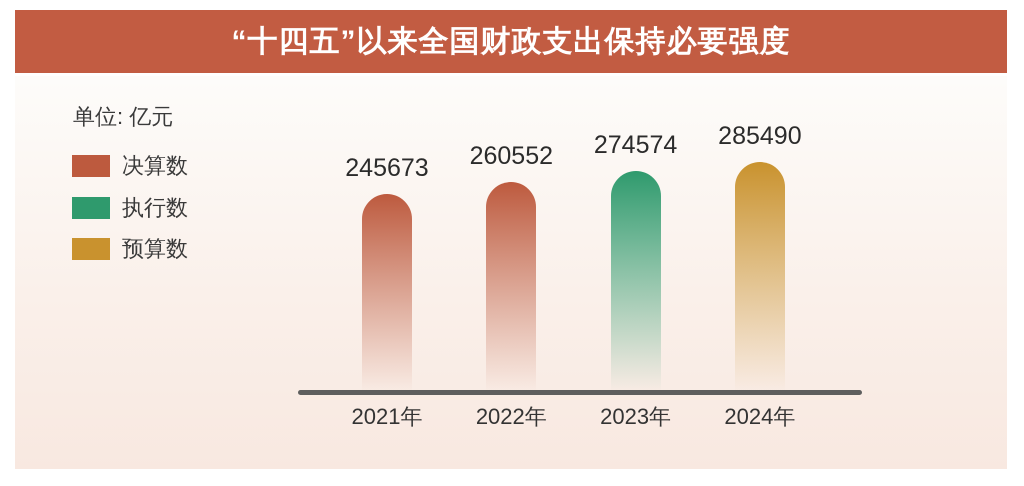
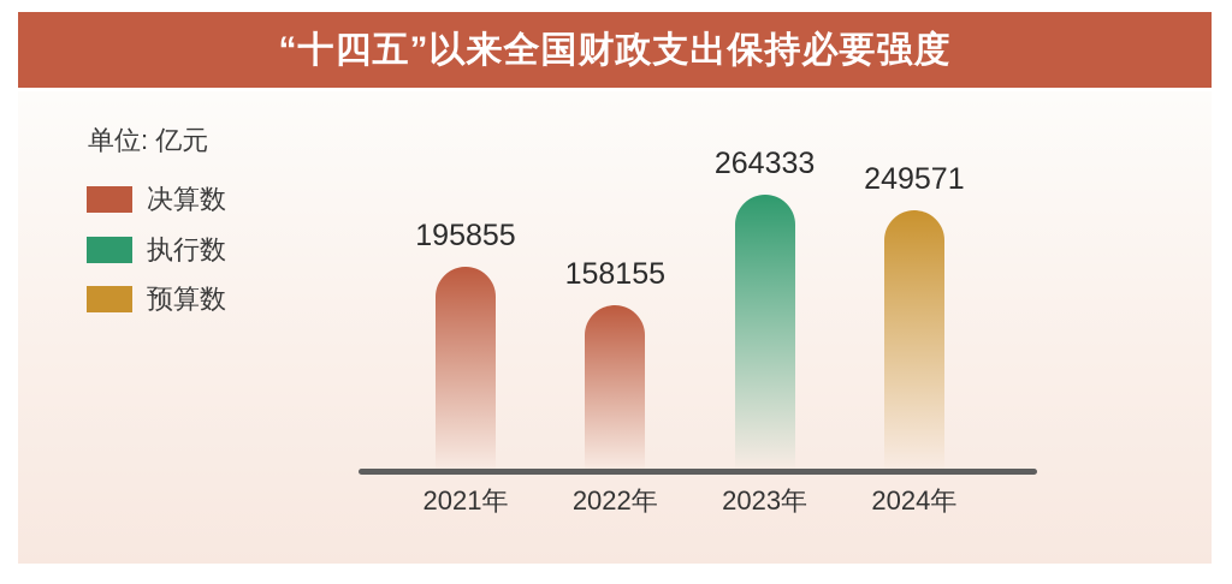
2021年: 245673 -> 195855
2022年: 260552 -> 158155
2023年: 274574 -> 264333
2024年: 285490 -> 249571
